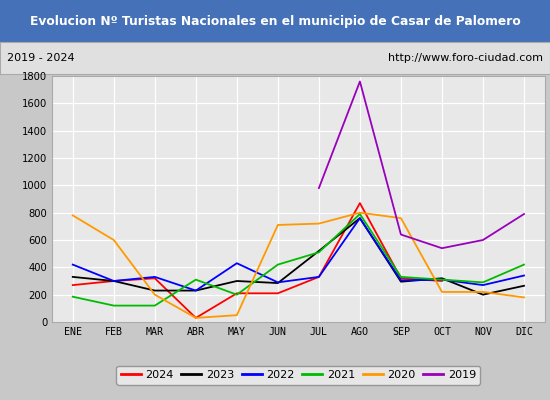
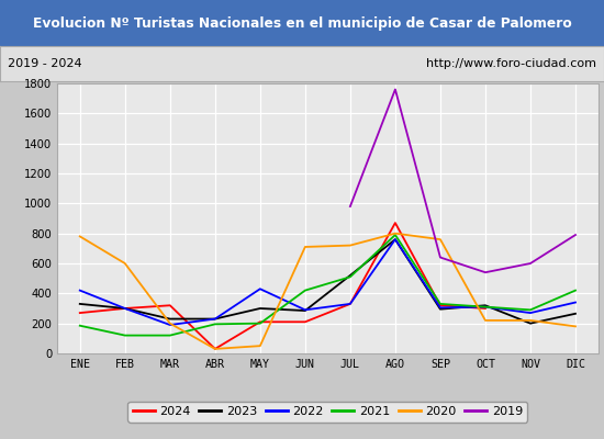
2022/MAR: 330 -> 190
2021/ABR: 310 -> 200
